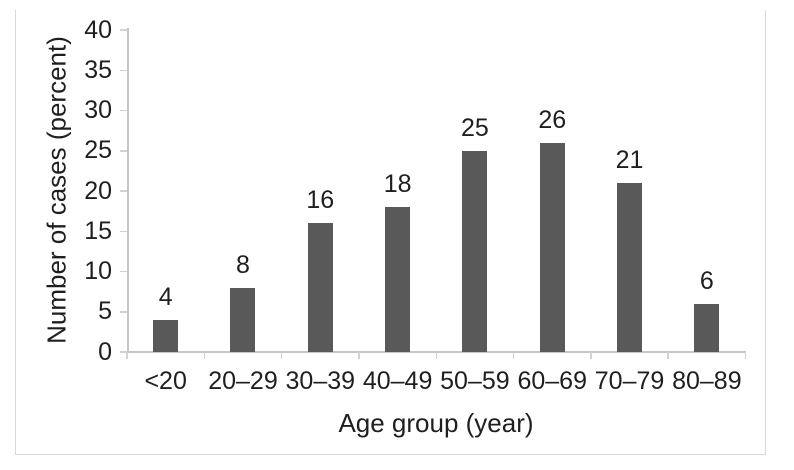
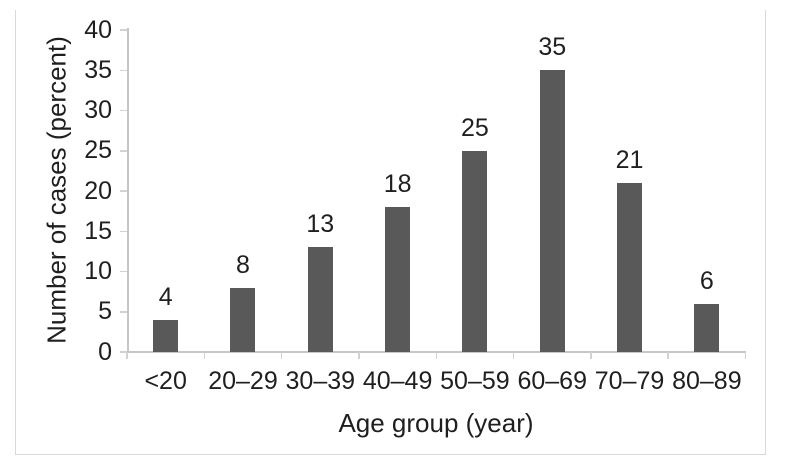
30–39: 16 -> 13
60–69: 26 -> 35
